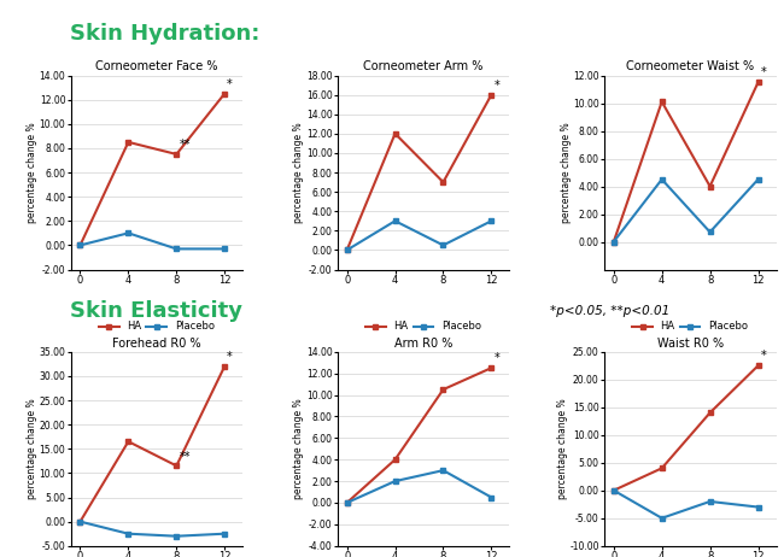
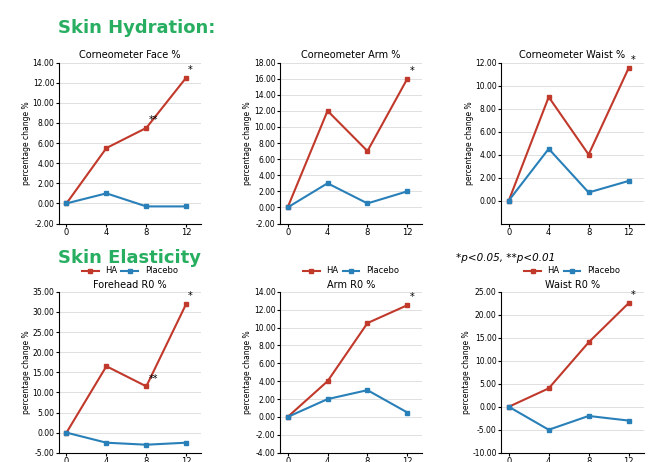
Corneometer Face %/HA/4: 8.5 -> 5.5
Corneometer Arm %/Placebo/12: 3.0 -> 2.0
Corneometer Waist %/HA/4: 10.1 -> 9.0
Corneometer Waist %/Placebo/12: 4.5 -> 1.7
